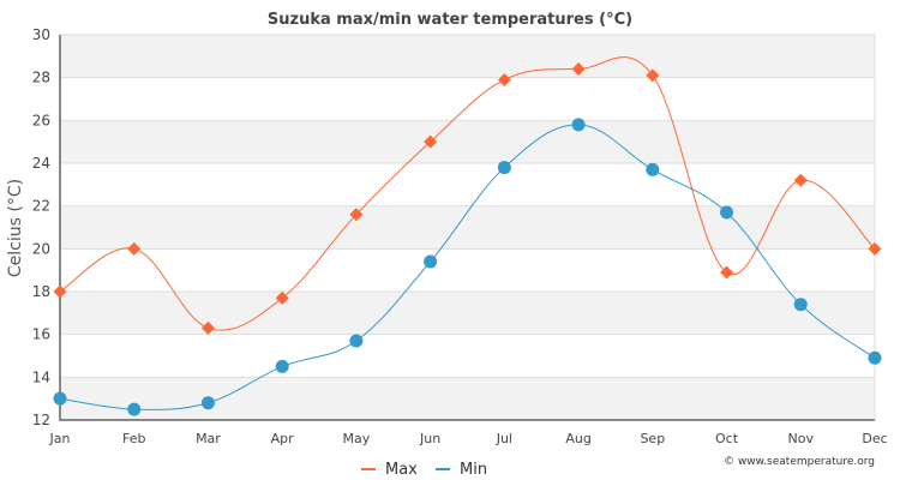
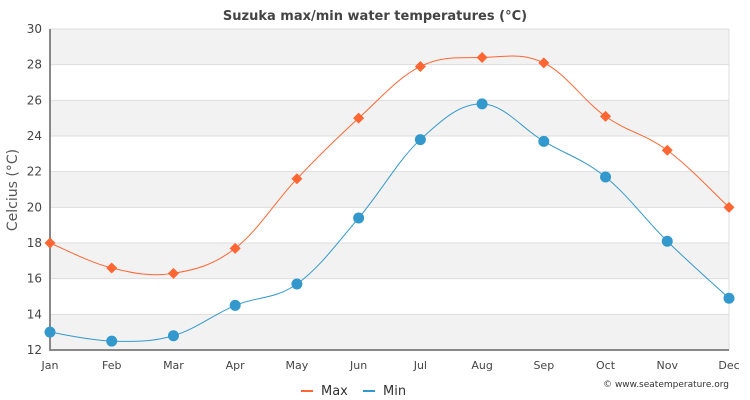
Max/Feb: 20.0 -> 16.6
Max/Oct: 18.9 -> 25.1
Min/Nov: 17.4 -> 18.1
